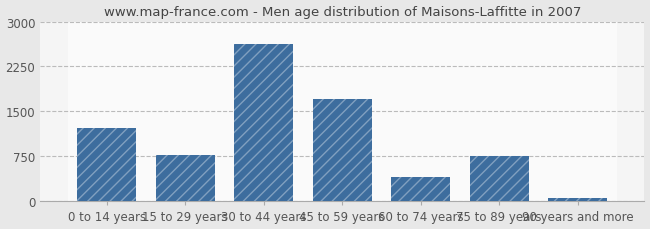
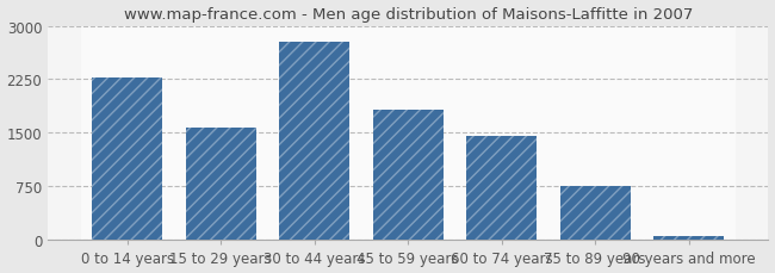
0 to 14 years: 1220 -> 2280
15 to 29 years: 780 -> 1580
30 to 44 years: 2620 -> 2780
45 to 59 years: 1700 -> 1830
60 to 74 years: 400 -> 1450
